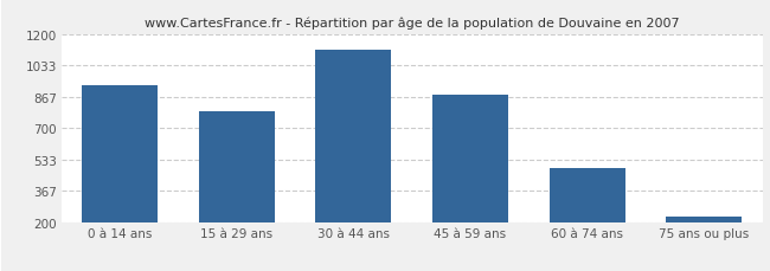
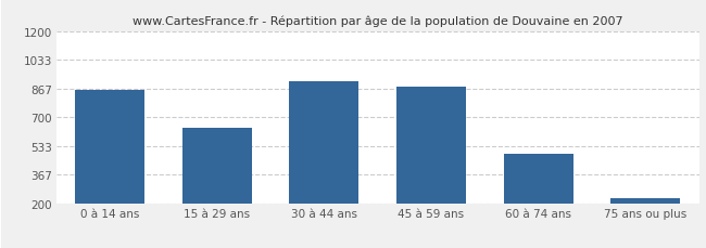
0 à 14 ans: 930 -> 860
15 à 29 ans: 790 -> 640
30 à 44 ans: 1120 -> 910
